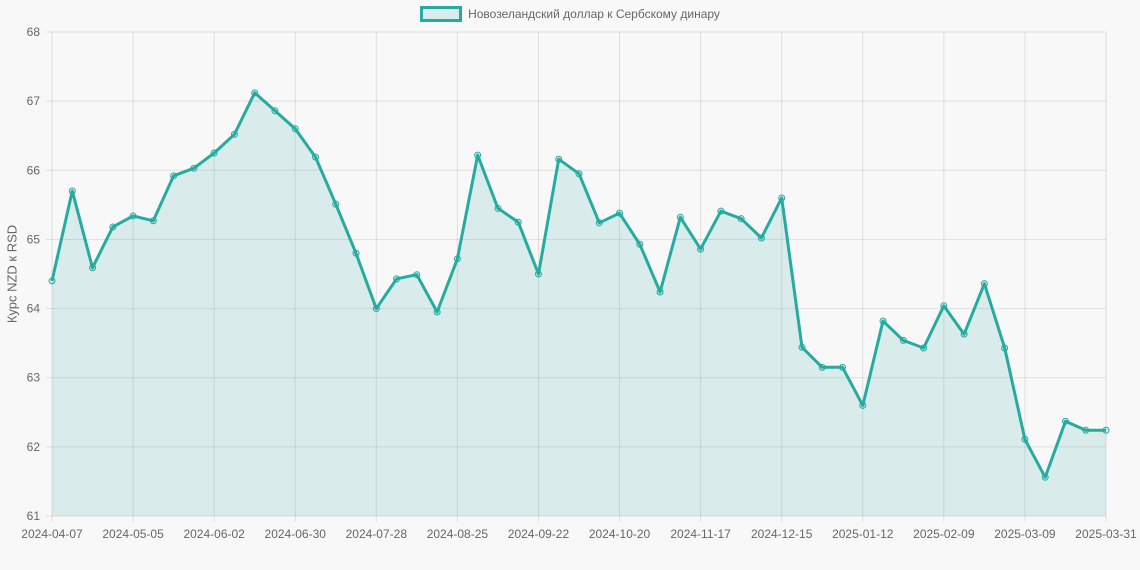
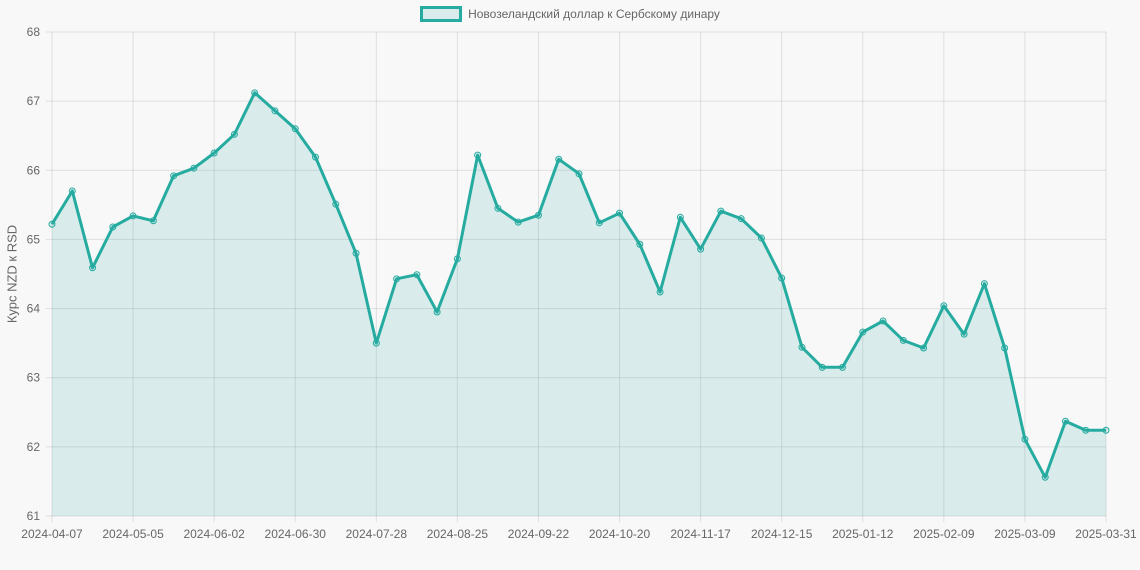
2024-04-07: 64.4 -> 65.2
2024-07-28: 64.0 -> 63.5
2024-09-22: 64.5 -> 65.3
2024-12-15: 65.6 -> 64.4
2025-01-12: 62.6 -> 63.7
